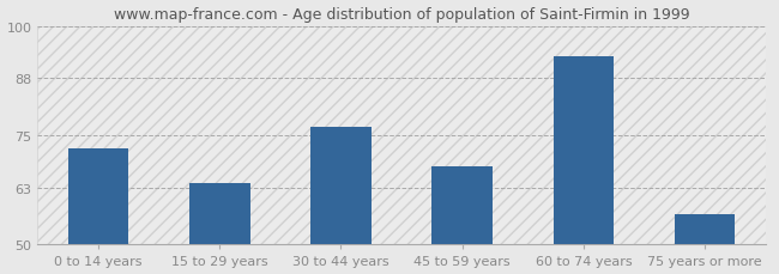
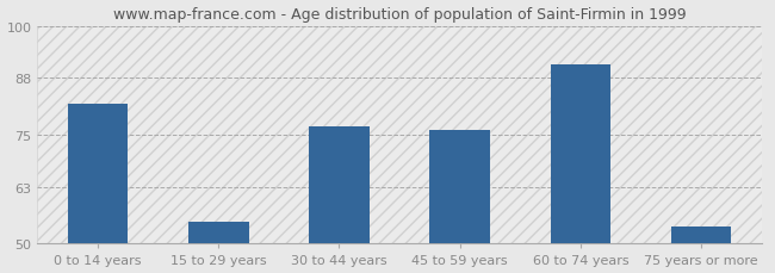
0 to 14 years: 72 -> 82
15 to 29 years: 64 -> 55
45 to 59 years: 68 -> 76
60 to 74 years: 93 -> 91
75 years or more: 57 -> 54
